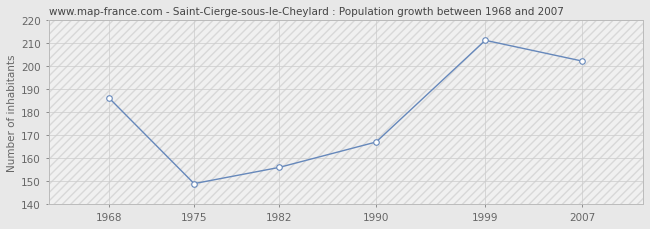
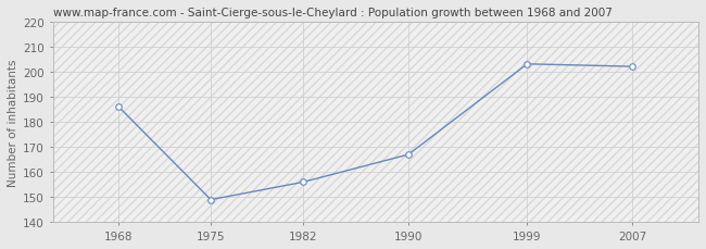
1999: 211 -> 203
